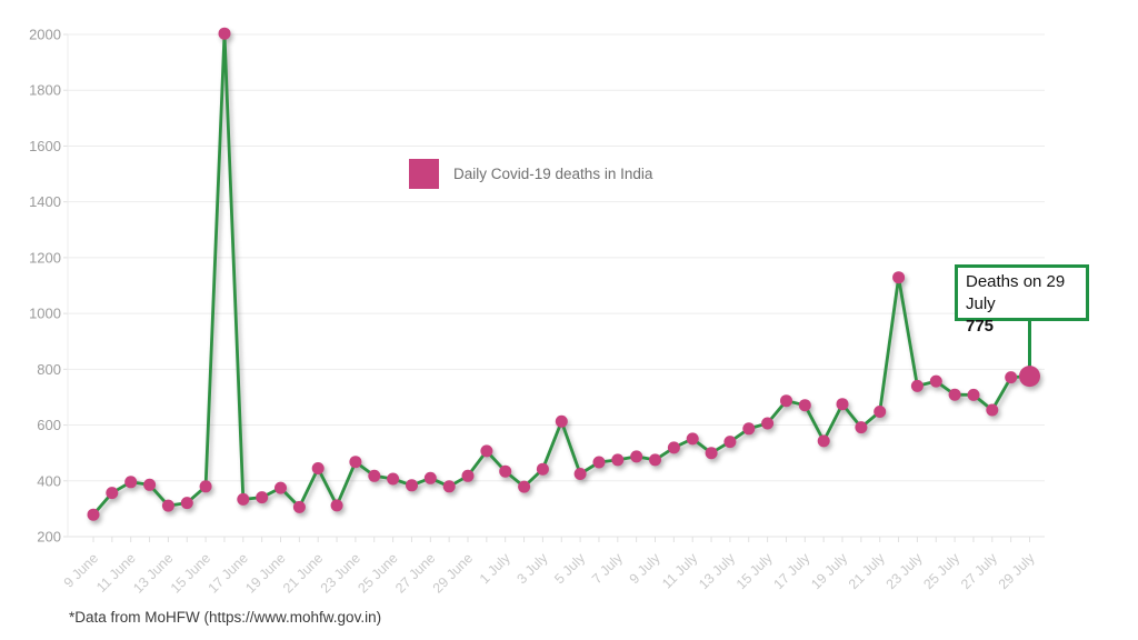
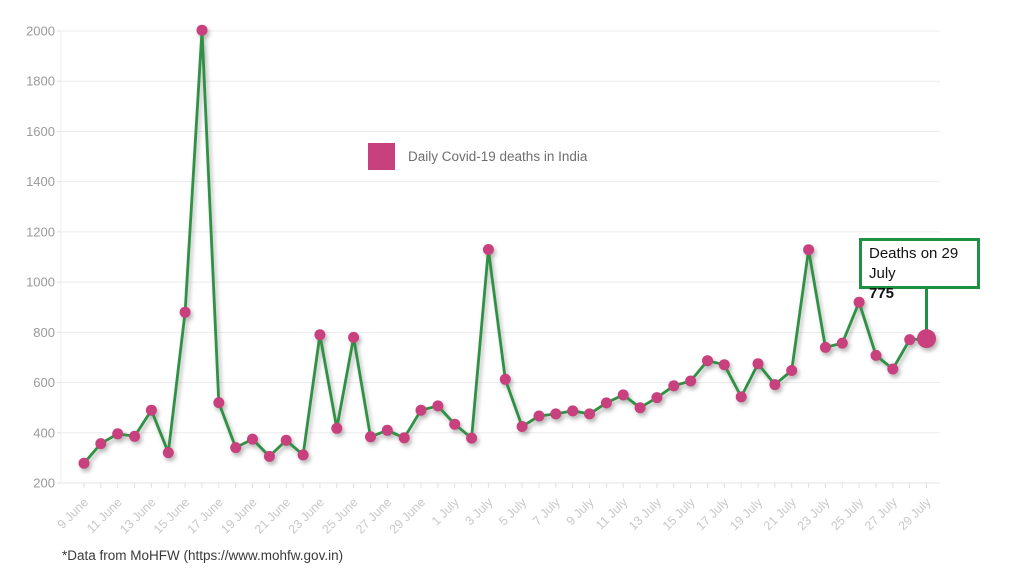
13 June: 310 -> 490
15 June: 380 -> 880
17 June: 330 -> 520
21 June: 440 -> 370
23 June: 470 -> 790
25 June: 410 -> 780
29 June: 420 -> 490
3 July: 440 -> 1130
25 July: 710 -> 920
